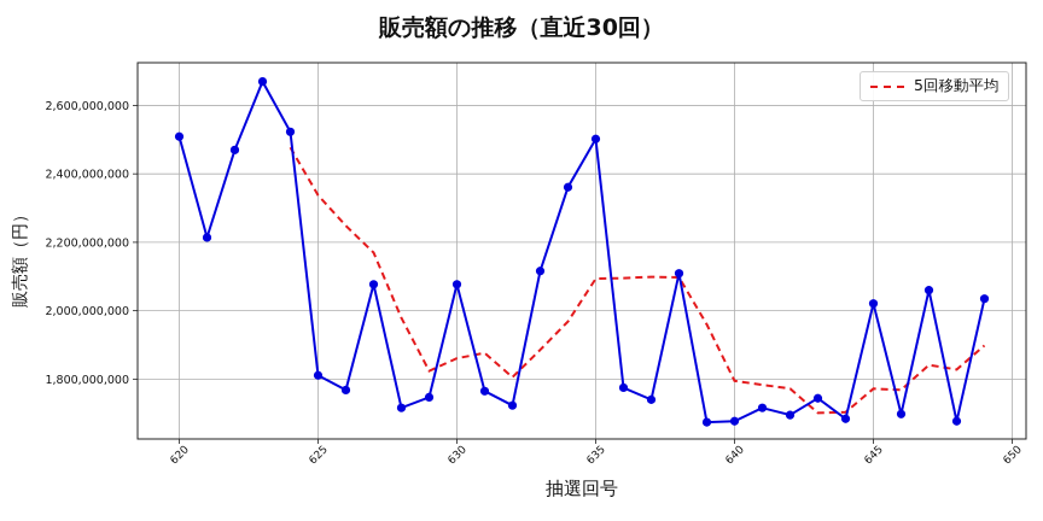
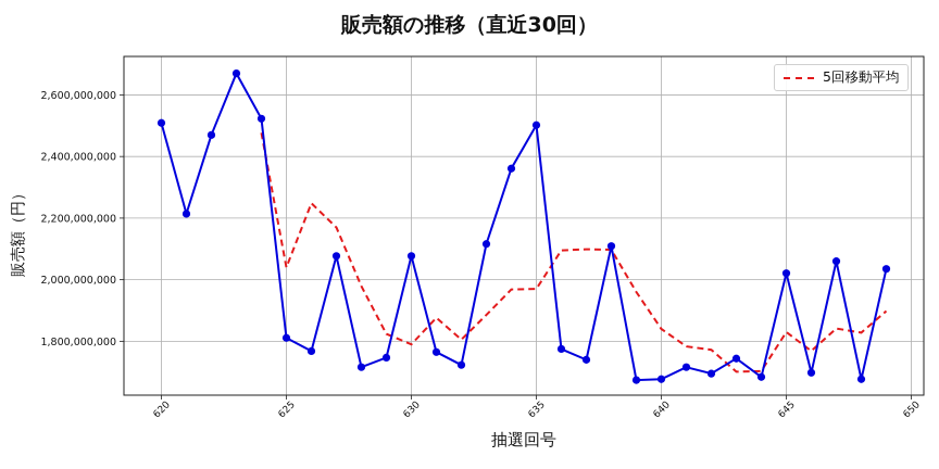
5回移動平均/625: 2340000000 -> 2040000000
5回移動平均/630: 1860000000 -> 1790000000
5回移動平均/635: 2090000000 -> 1970000000
5回移動平均/640: 1800000000 -> 1840000000
5回移動平均/645: 1770000000 -> 1830000000
